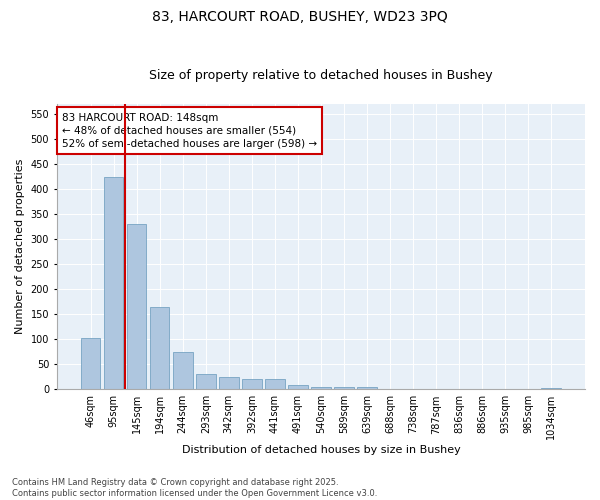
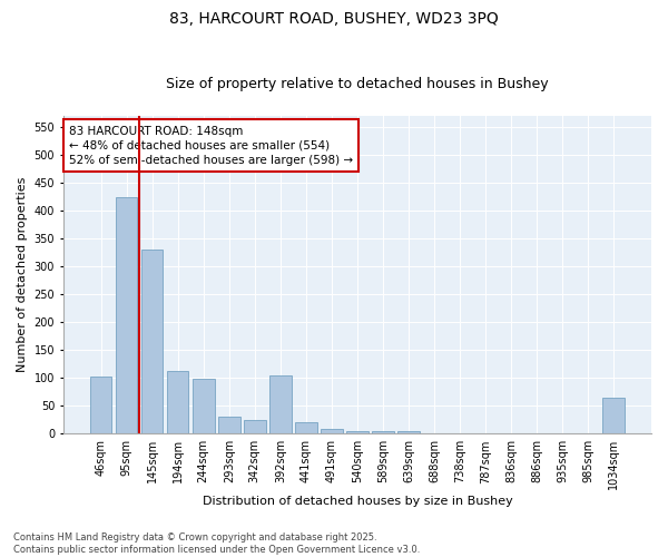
194sqm: 165 -> 112
244sqm: 75 -> 98
392sqm: 20 -> 104
1034sqm: 2 -> 64
